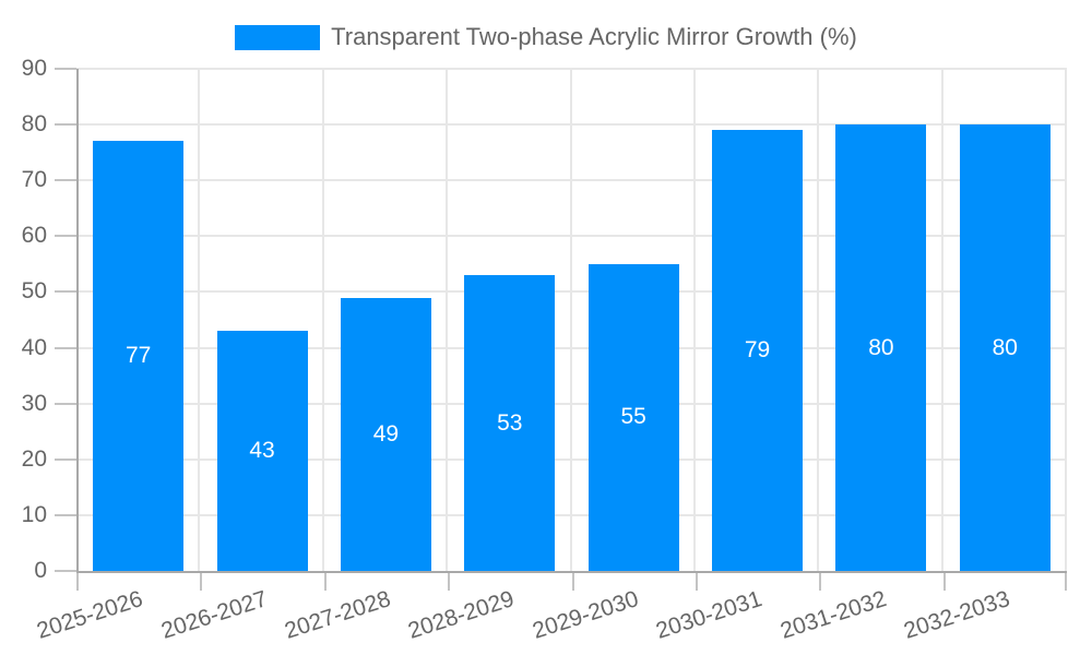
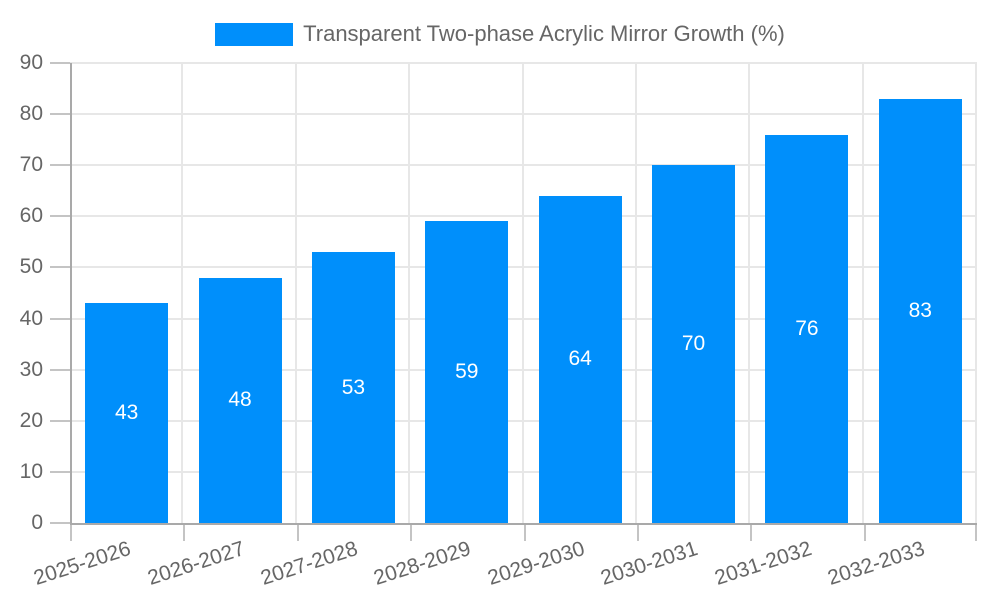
2025-2026: 77 -> 43
2026-2027: 43 -> 48
2027-2028: 49 -> 53
2028-2029: 53 -> 59
2029-2030: 55 -> 64
2030-2031: 79 -> 70
2031-2032: 80 -> 76
2032-2033: 80 -> 83
